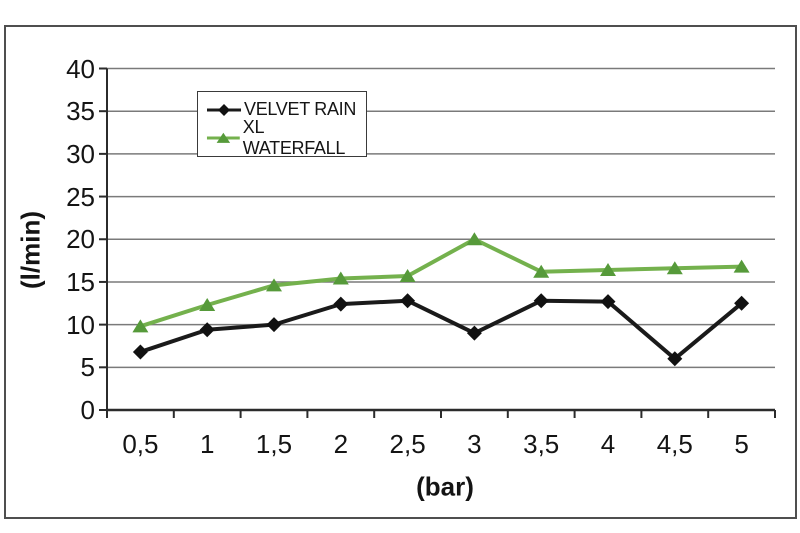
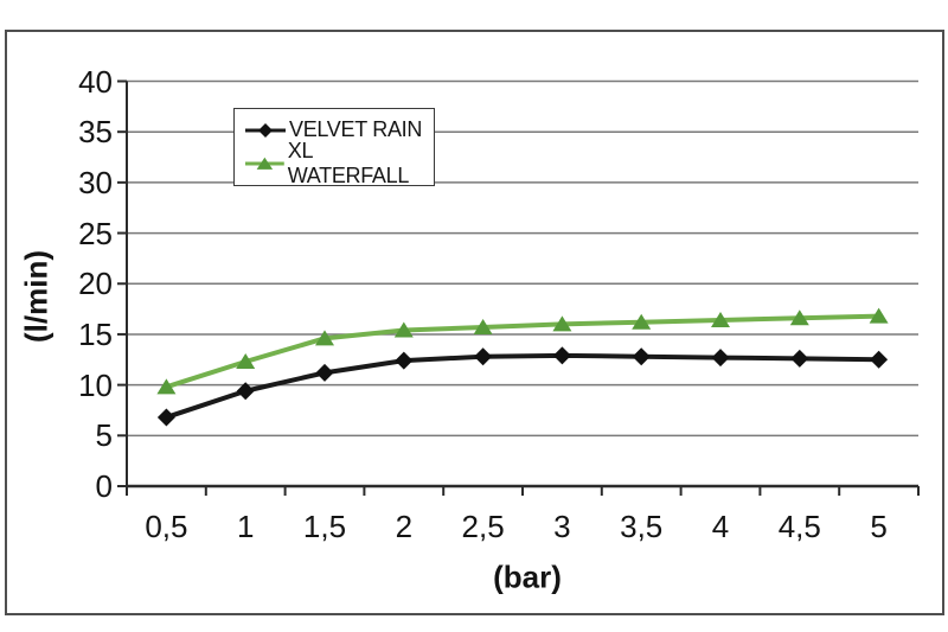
VELVET RAIN/1,5: 10 -> 11
VELVET RAIN/3: 9 -> 13
XL WATERFALL/3: 20 -> 16
VELVET RAIN/4,5: 6 -> 13
